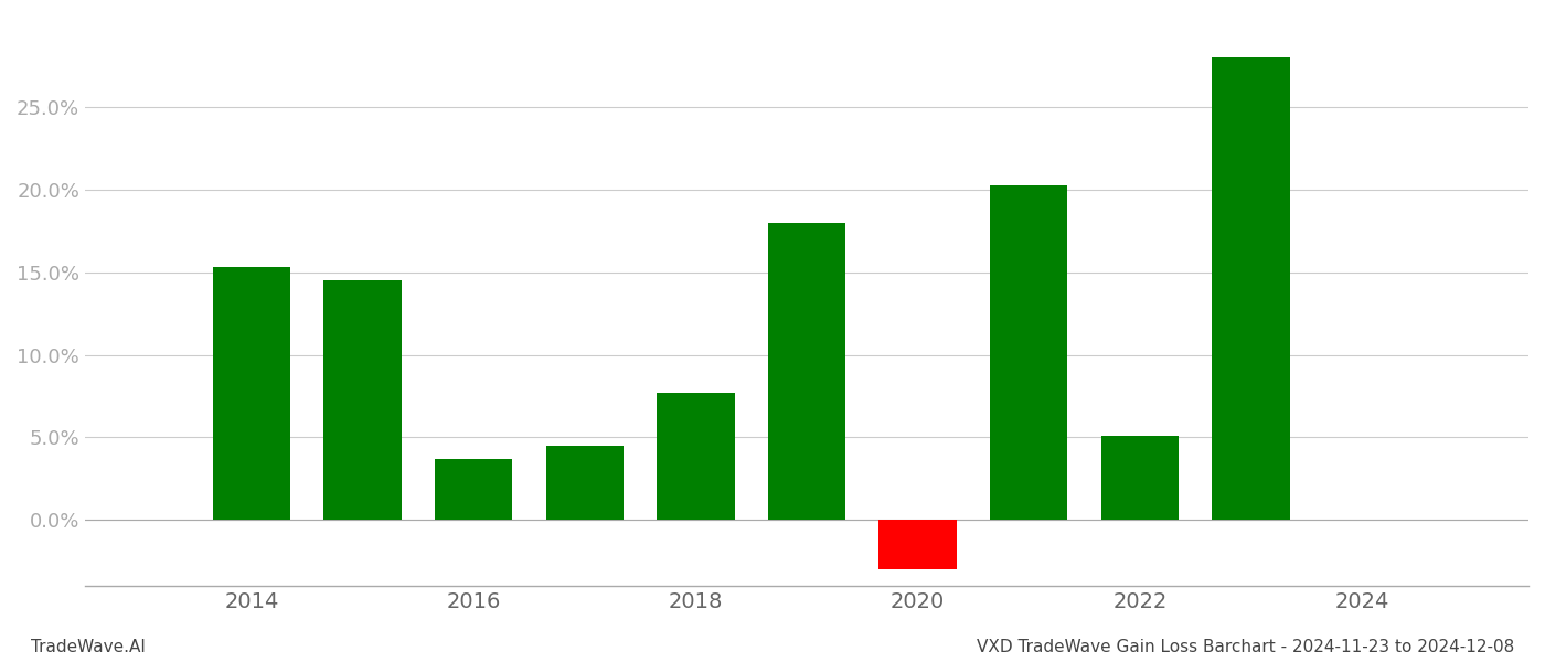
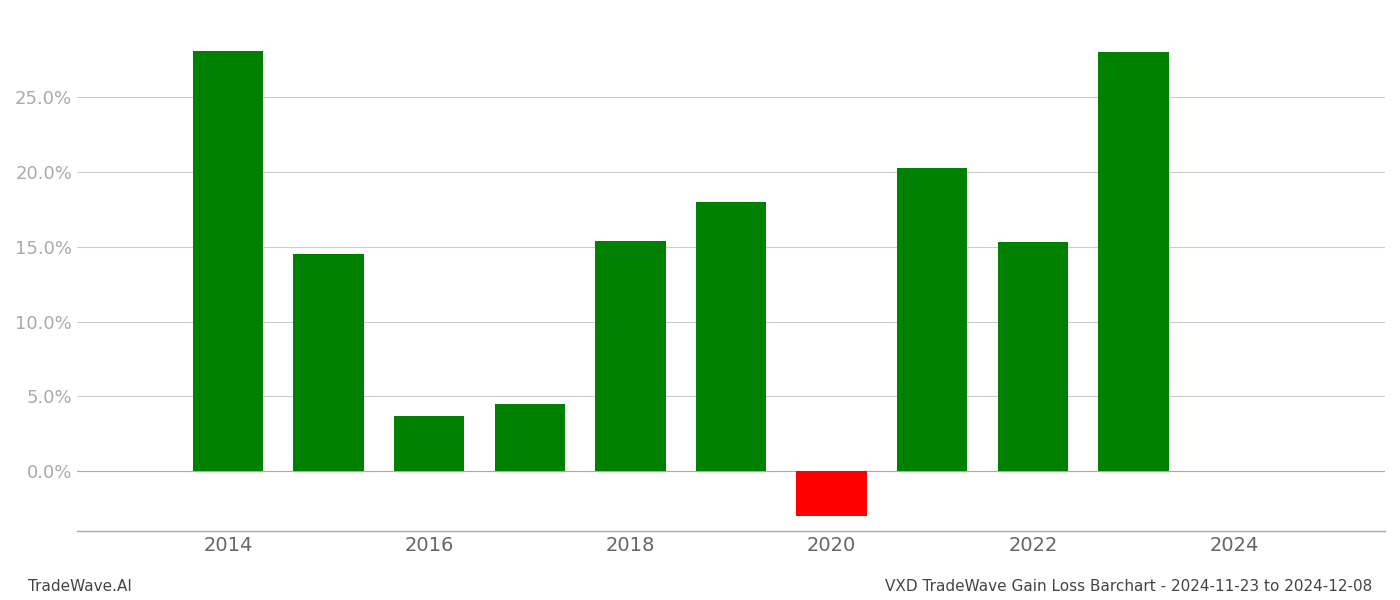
2014: 15.3% -> 28.1%
2018: 7.7% -> 15.4%
2022: 5.1% -> 15.3%
